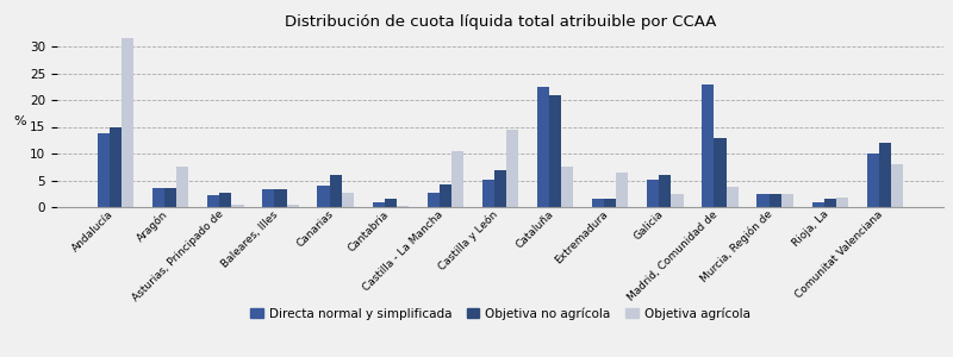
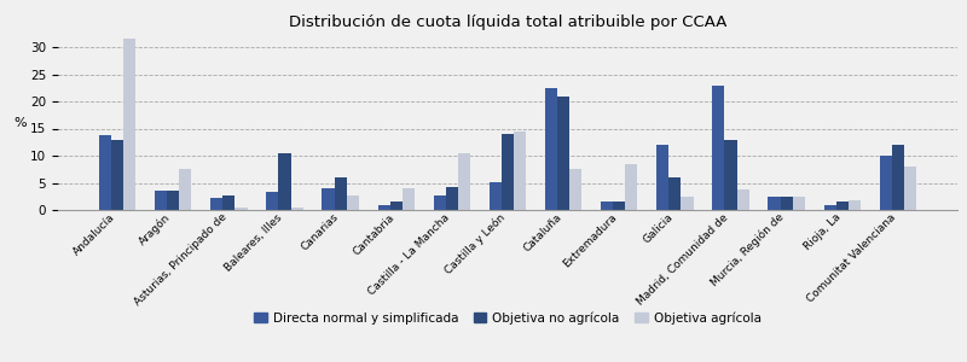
Objetiva no agrícola/Andalucía: 15.0 -> 13.0
Objetiva no agrícola/Baleares, Illes: 3.4 -> 10.5
Objetiva agrícola/Cantabria: 0.2 -> 4.0
Objetiva no agrícola/Castilla y León: 6.8 -> 14.0
Objetiva agrícola/Extremadura: 6.4 -> 8.5
Directa normal y simplificada/Galicia: 5.1 -> 12.0
